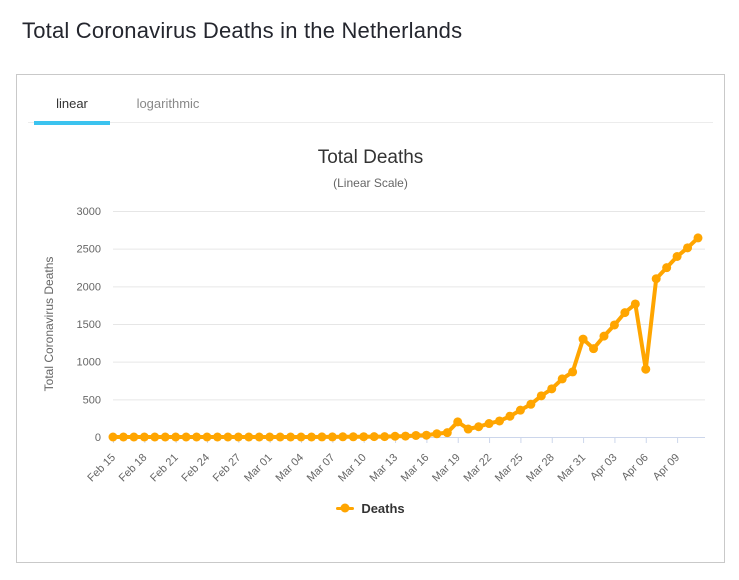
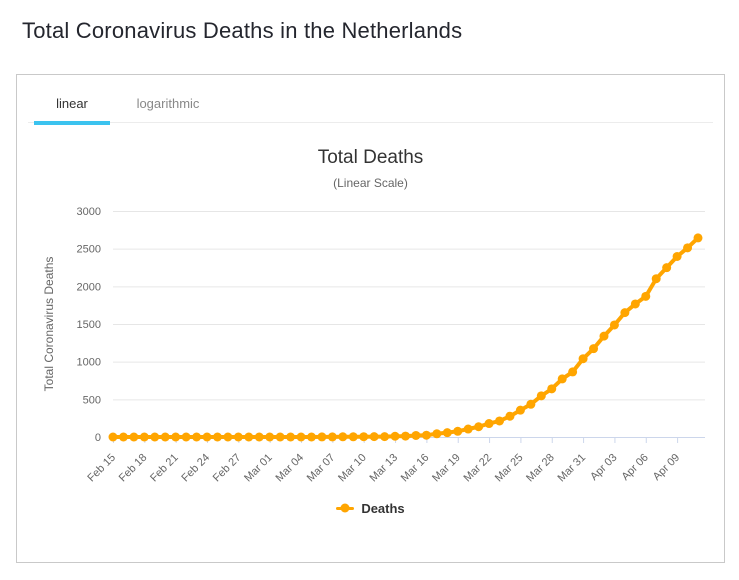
Mar 19: 200 -> 100
Mar 31: 1300 -> 1000
Apr 06: 900 -> 1900
